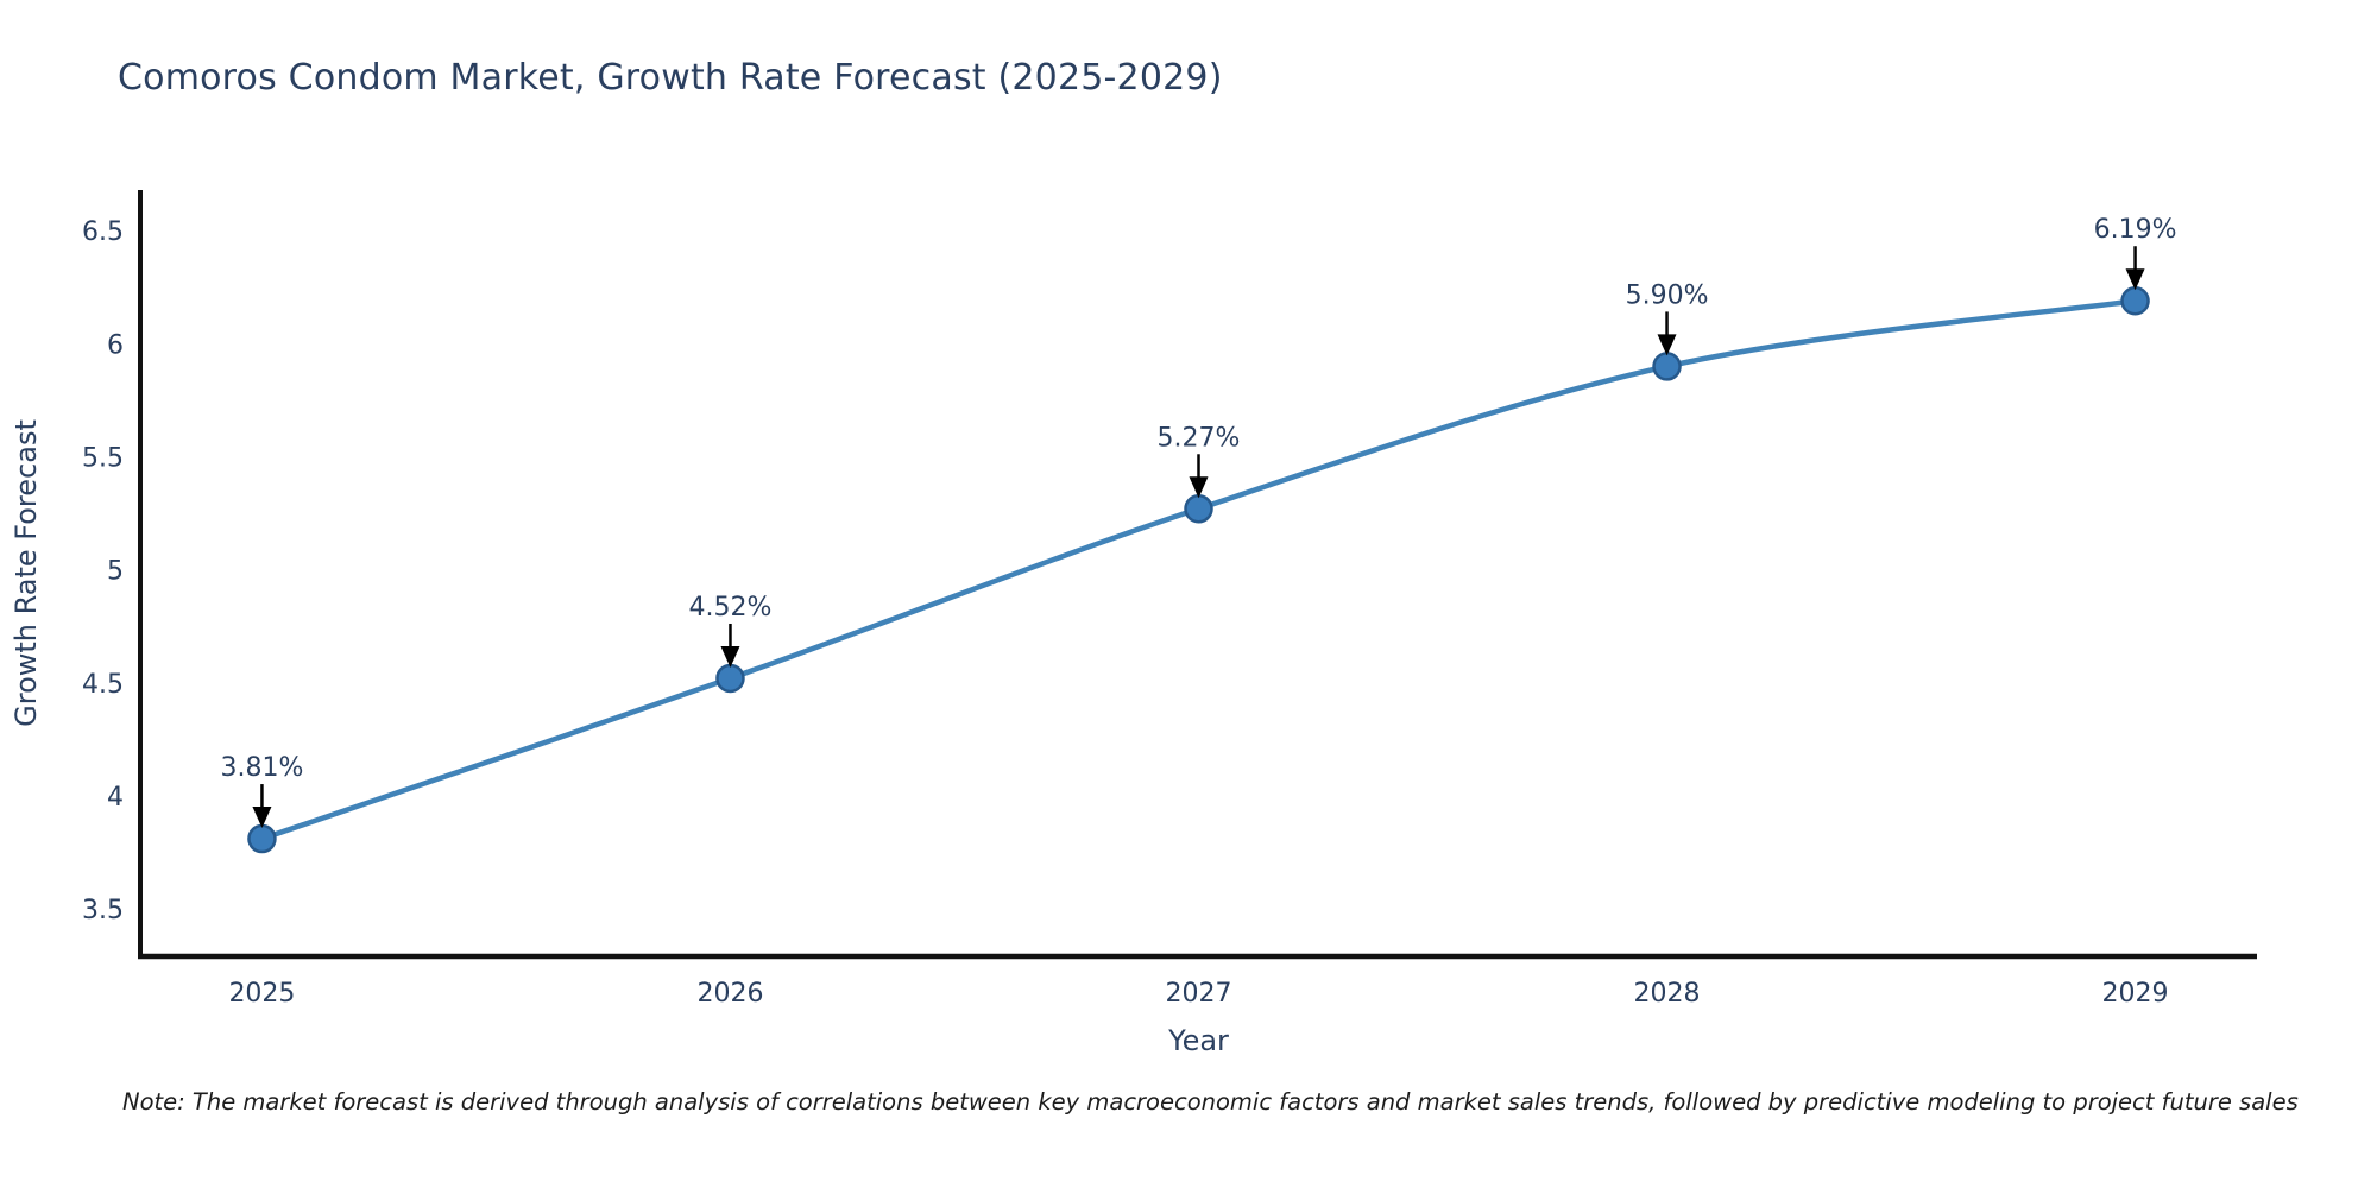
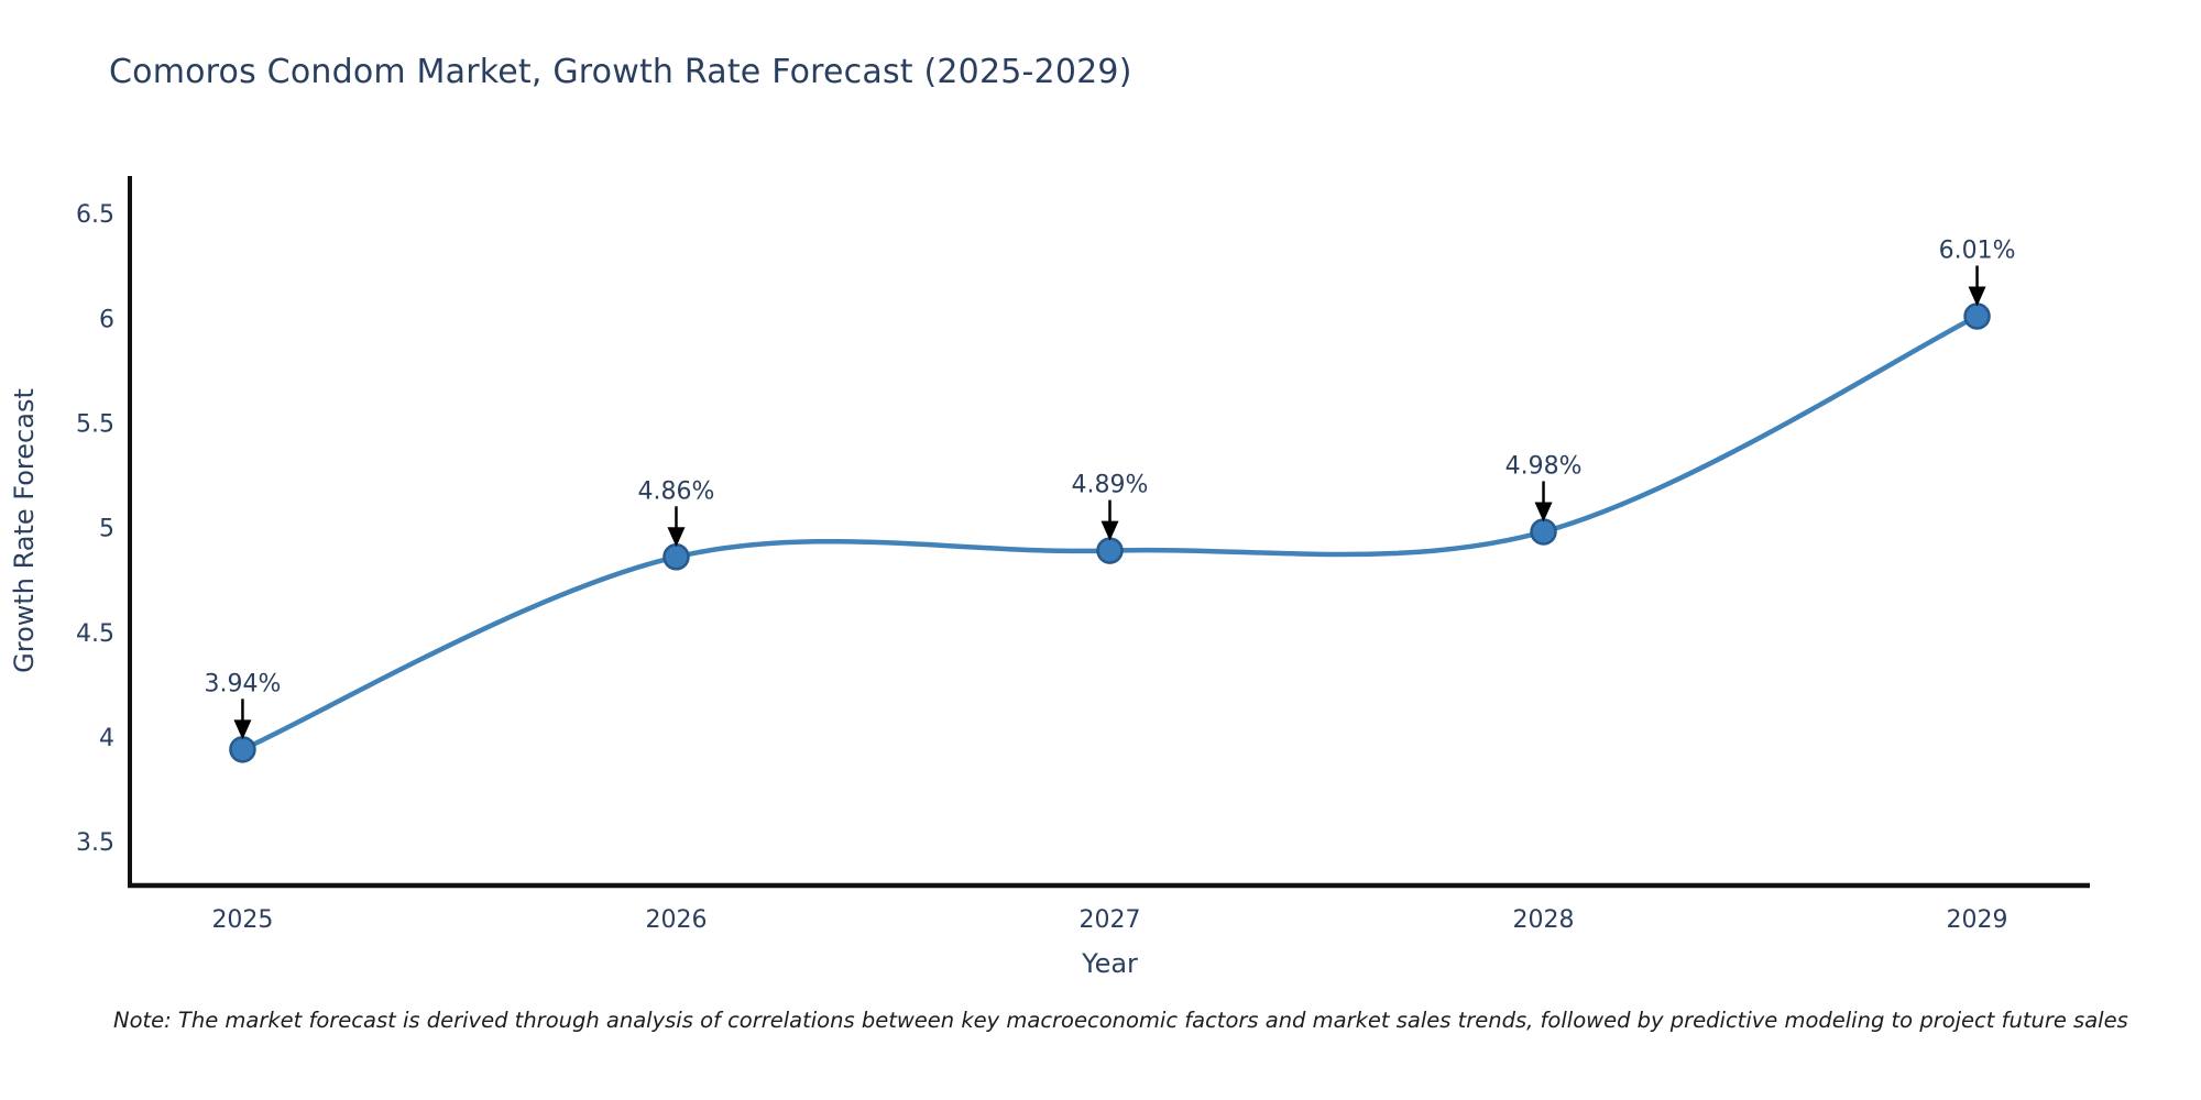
2025: 3.81% -> 3.94%
2026: 4.52% -> 4.86%
2027: 5.27% -> 4.89%
2028: 5.90% -> 4.98%
2029: 6.19% -> 6.01%
